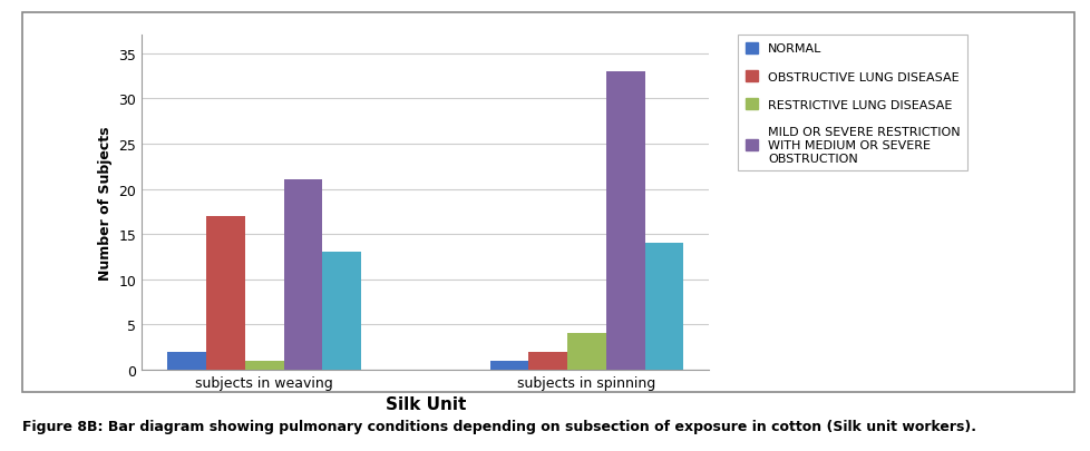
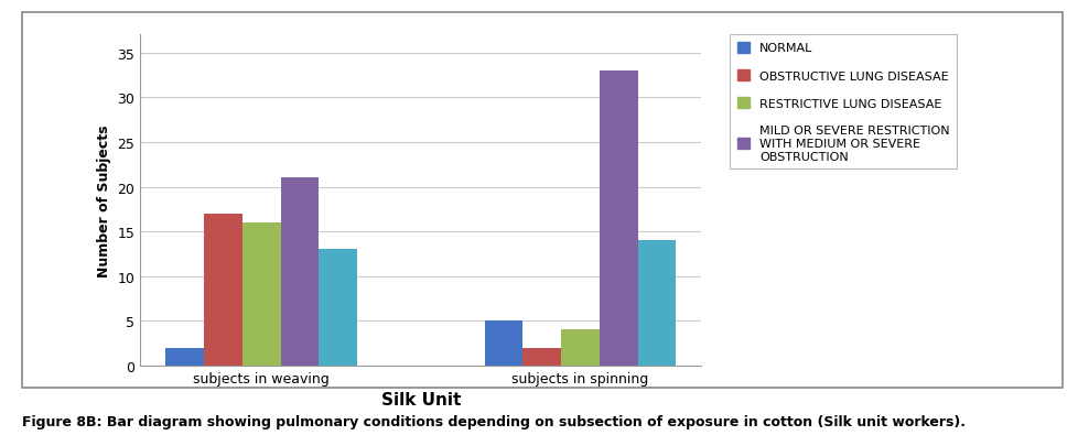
RESTRICTIVE LUNG DISEASAE/subjects in weaving: 1 -> 16
NORMAL/subjects in spinning: 1 -> 5
